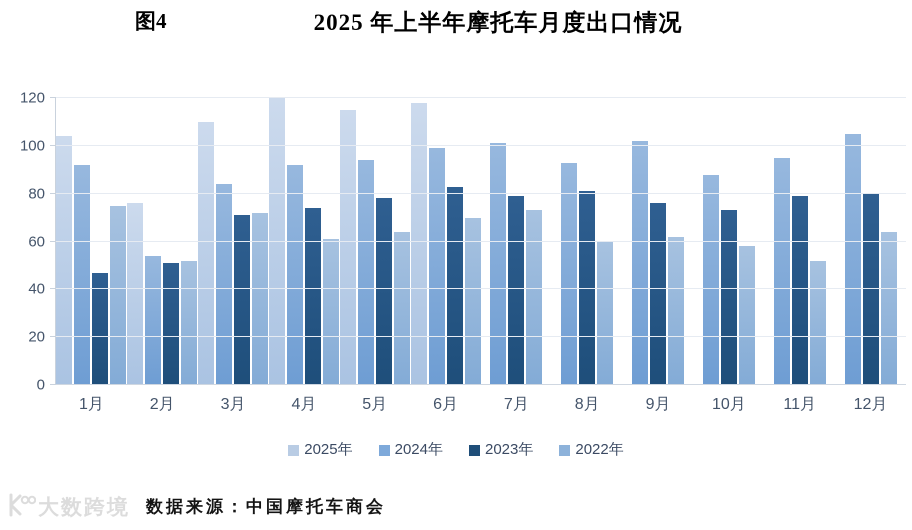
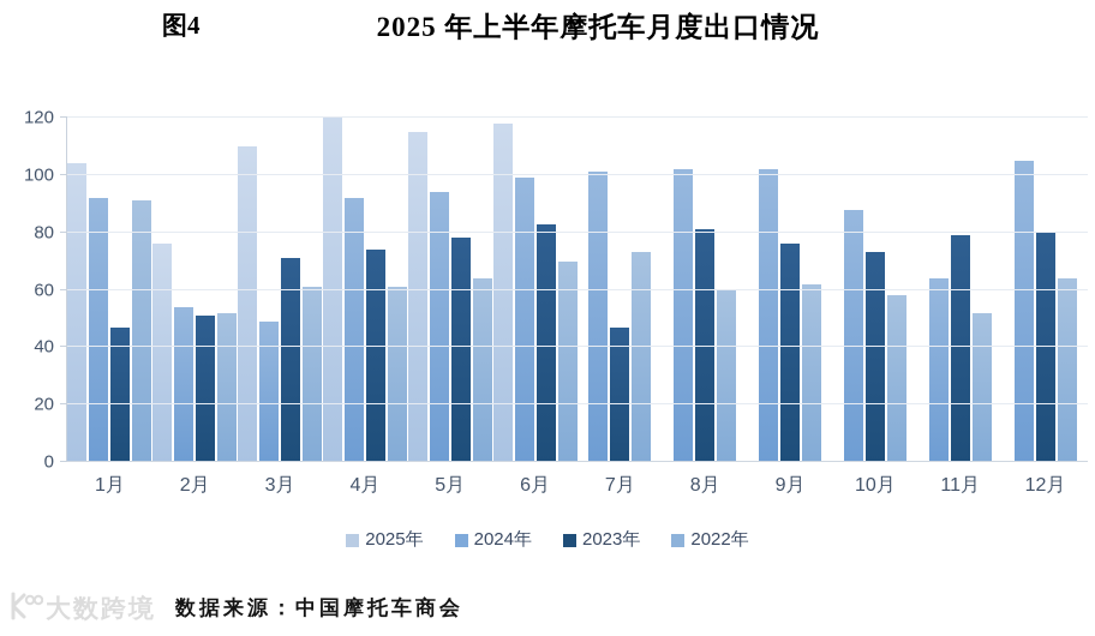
2022年/1月: 75 -> 91
2024年/3月: 84 -> 49
2022年/3月: 72 -> 61
2023年/7月: 79 -> 47
2024年/8月: 93 -> 102
2024年/11月: 95 -> 64
